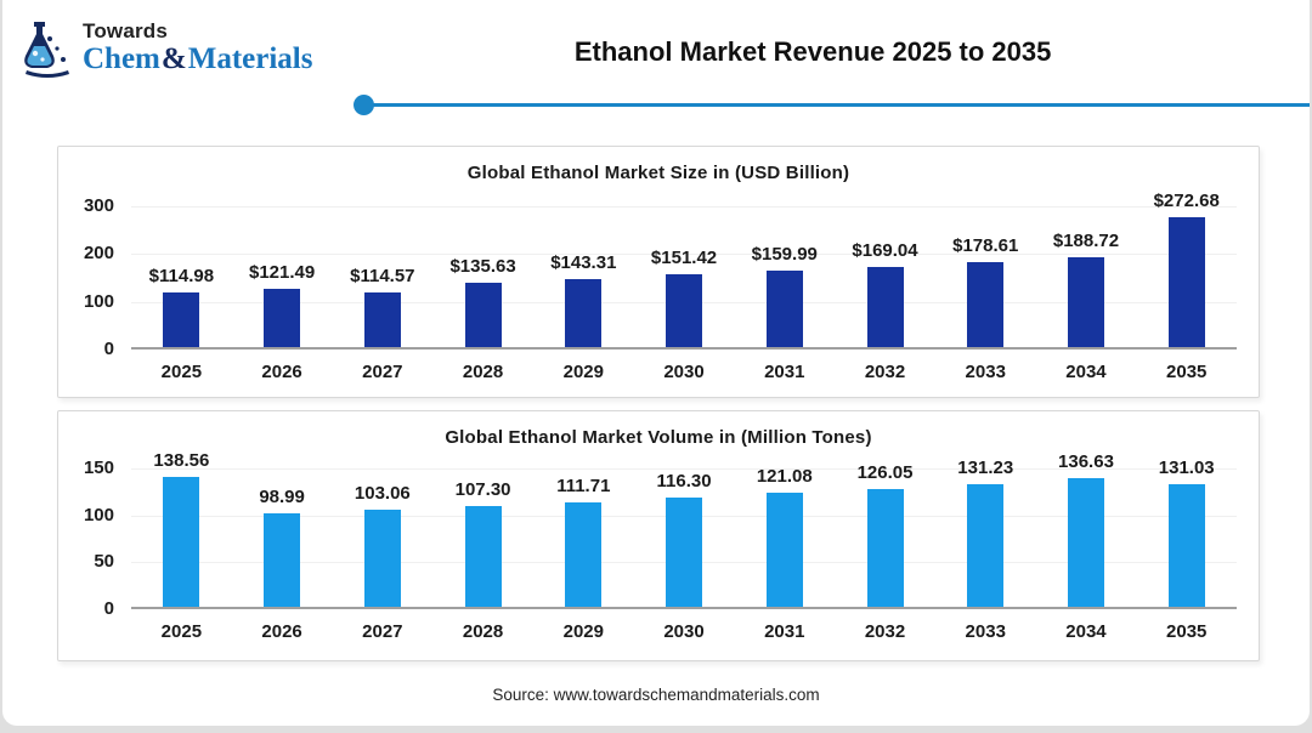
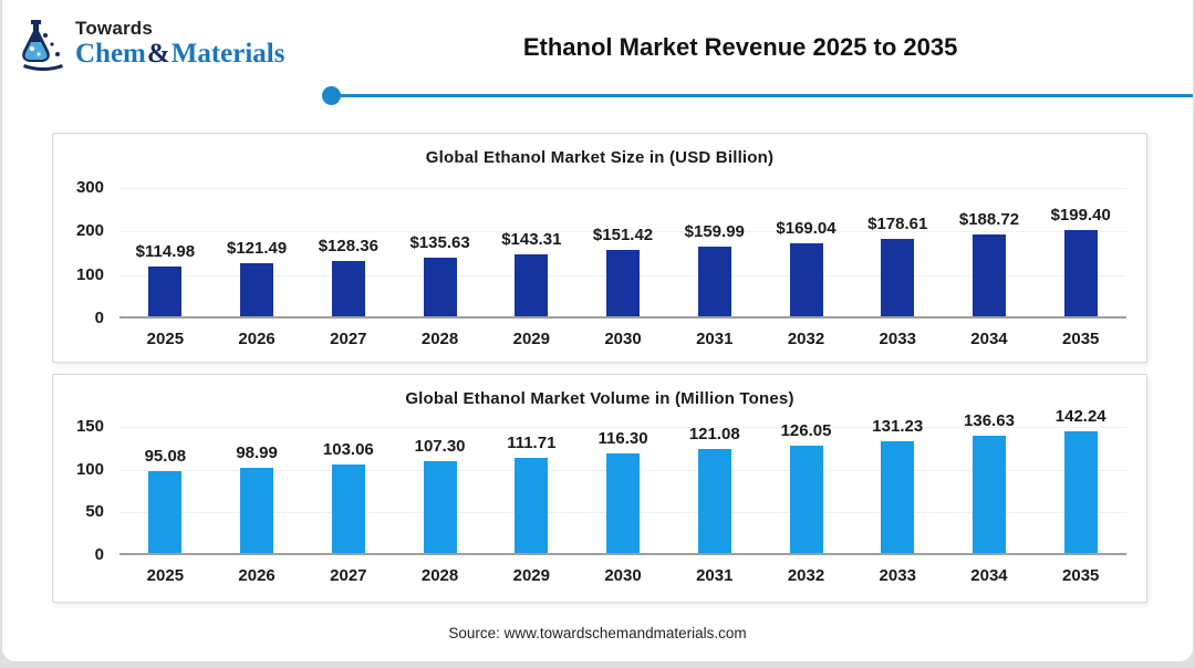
Global Ethanol Market Size in (USD Billion)/2027: $114.57 -> $128.36
Global Ethanol Market Size in (USD Billion)/2035: $272.68 -> $199.40
Global Ethanol Market Volume in (Million Tones)/2025: 138.56 -> 95.08
Global Ethanol Market Volume in (Million Tones)/2035: 131.03 -> 142.24
